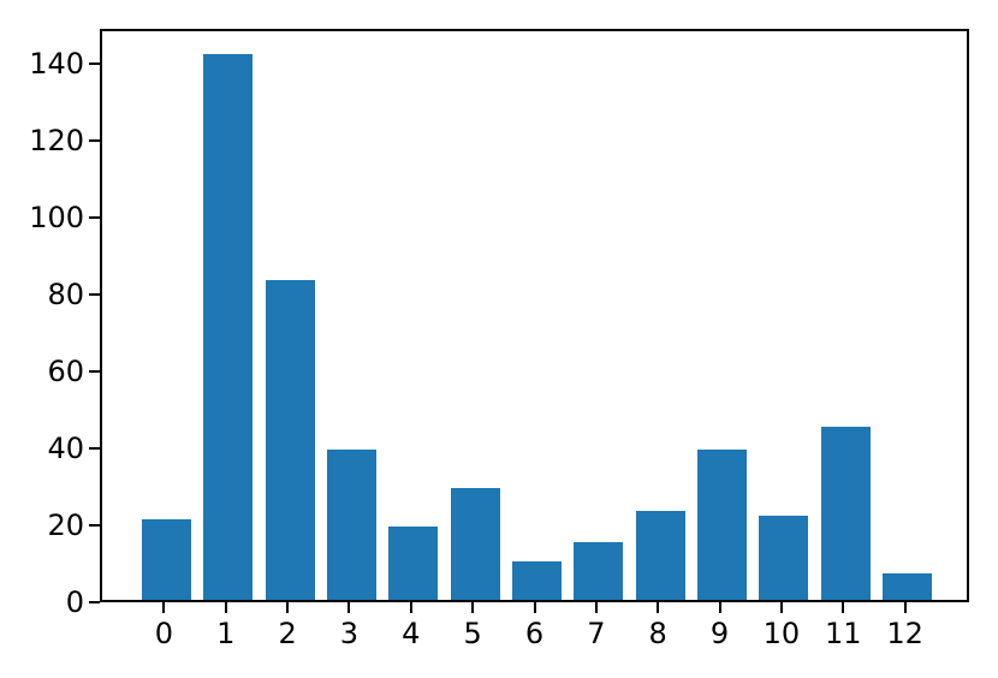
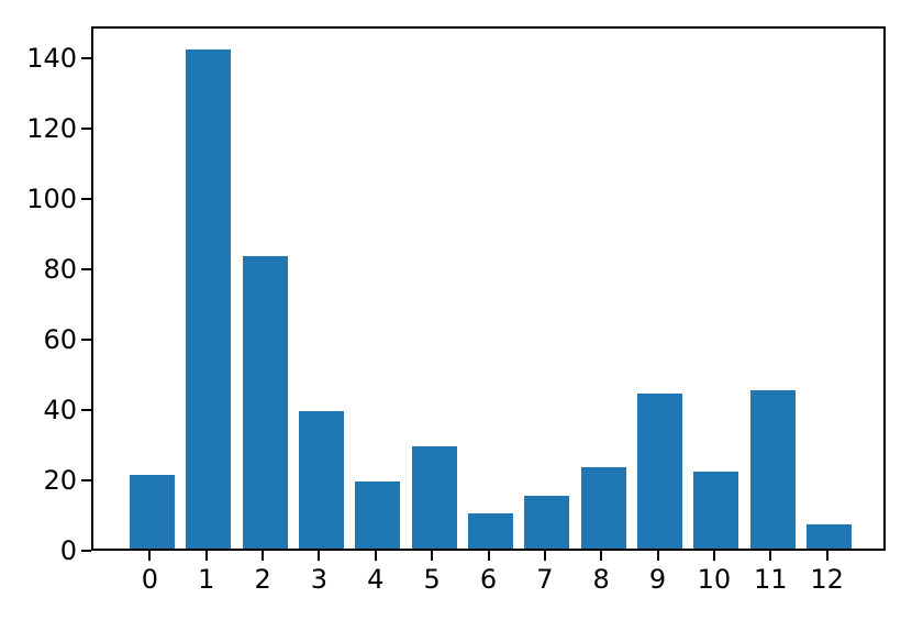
9: 39 -> 44
